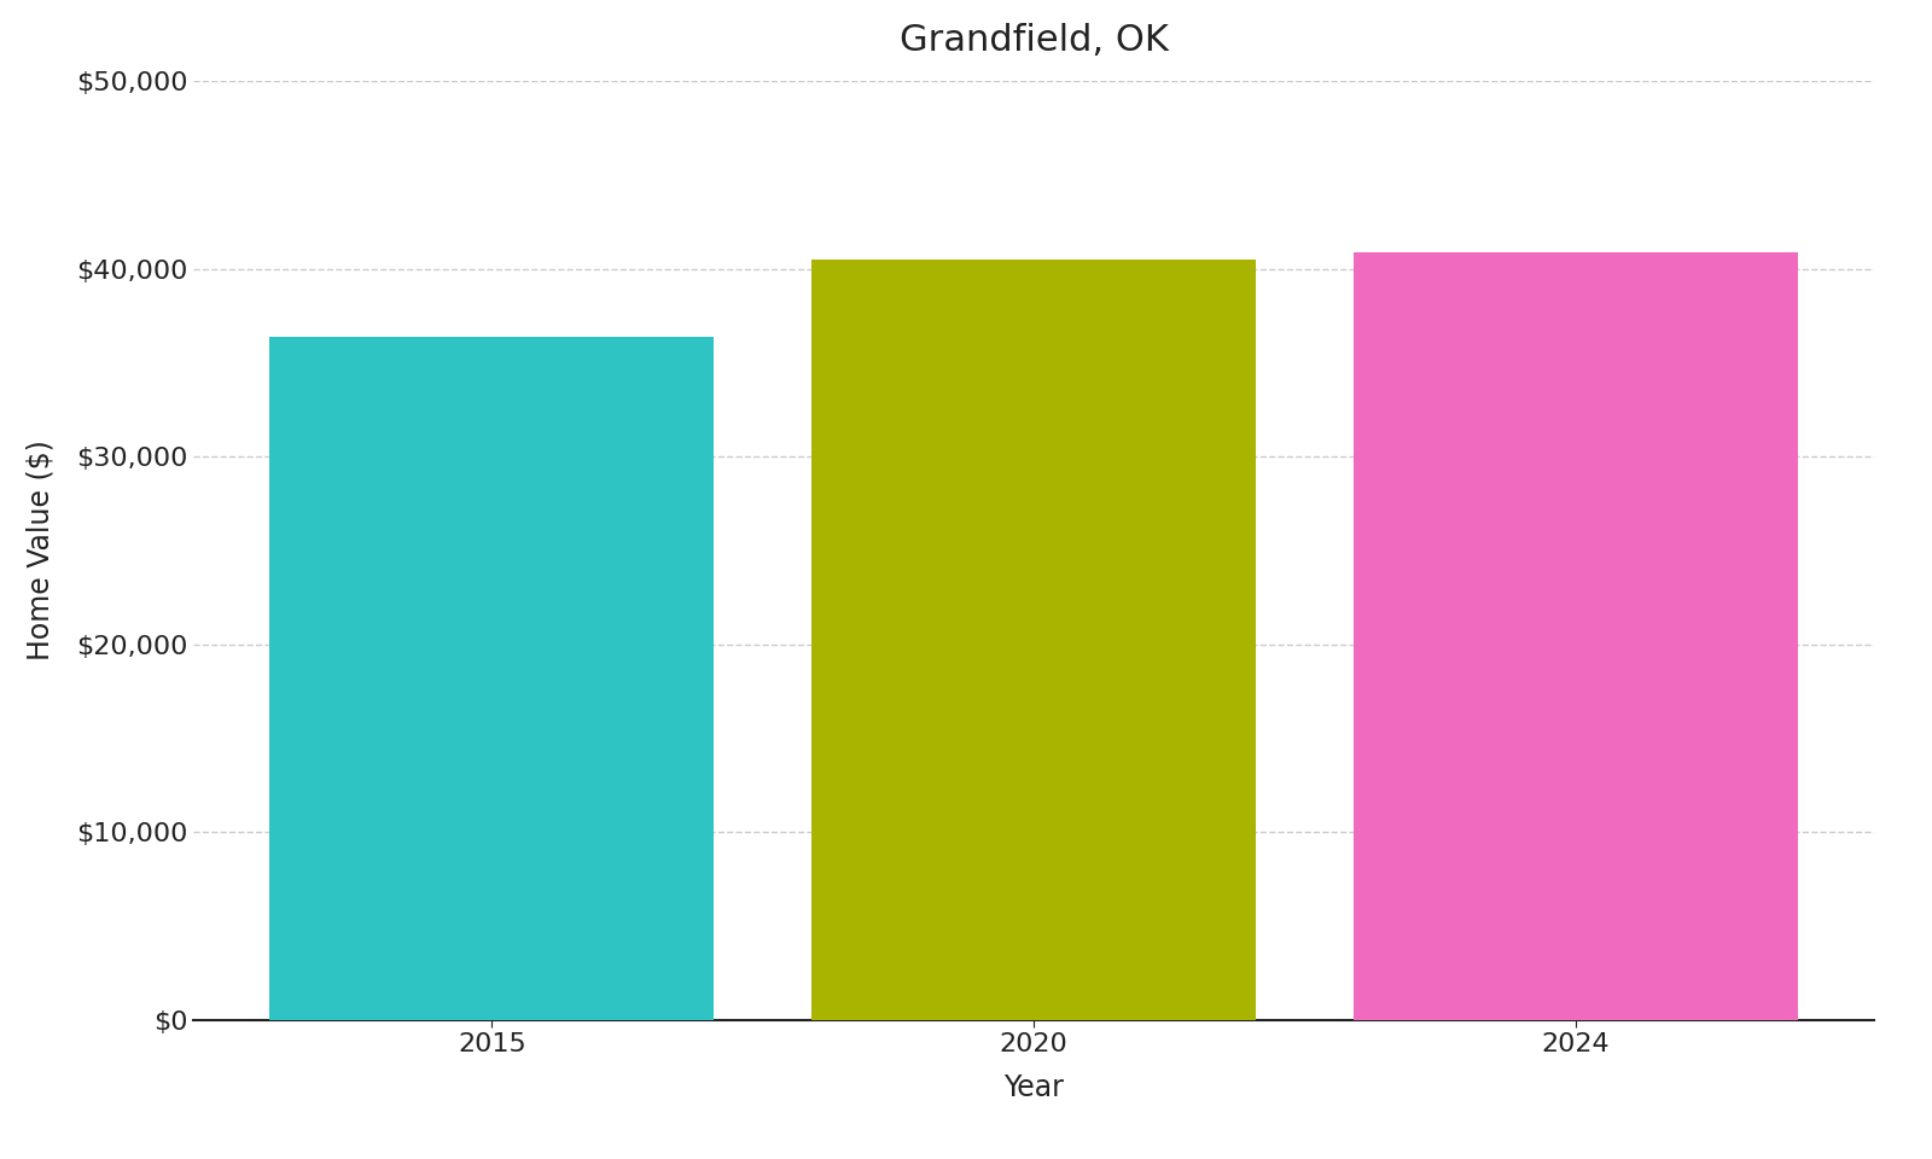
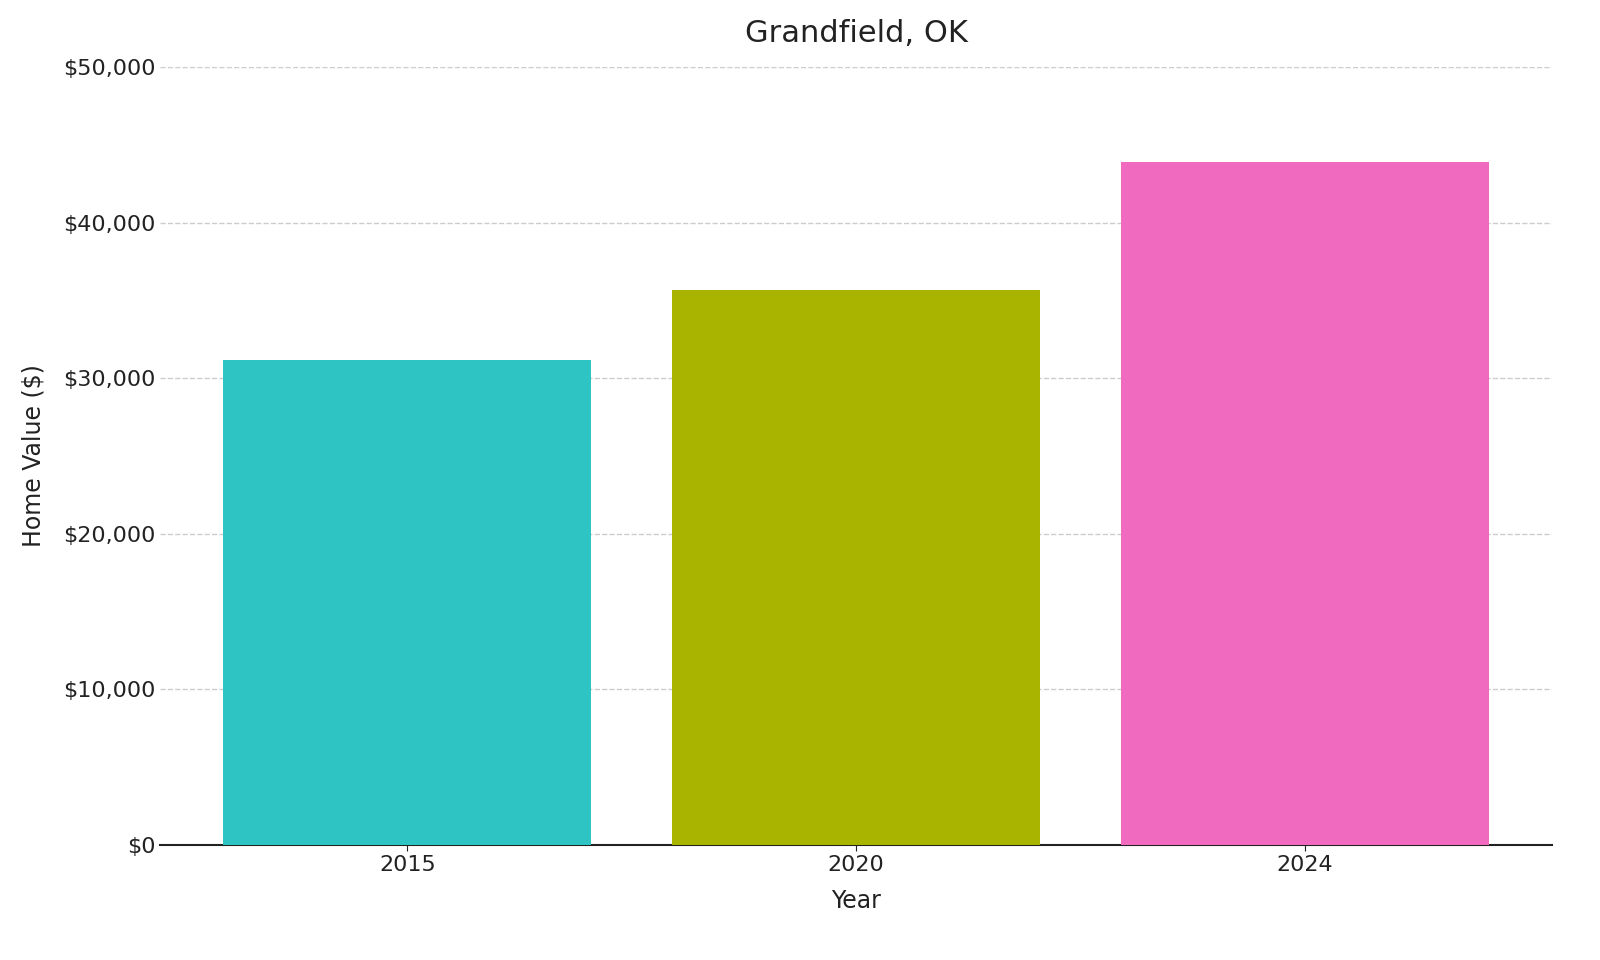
2015: $36,400 -> $31,200
2020: $40,500 -> $35,700
2024: $40,900 -> $43,900
